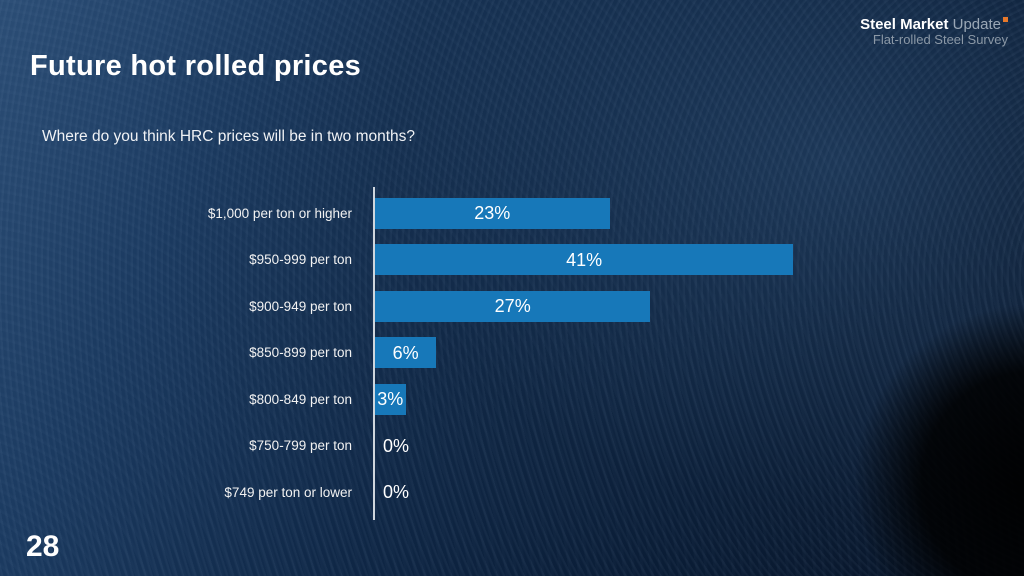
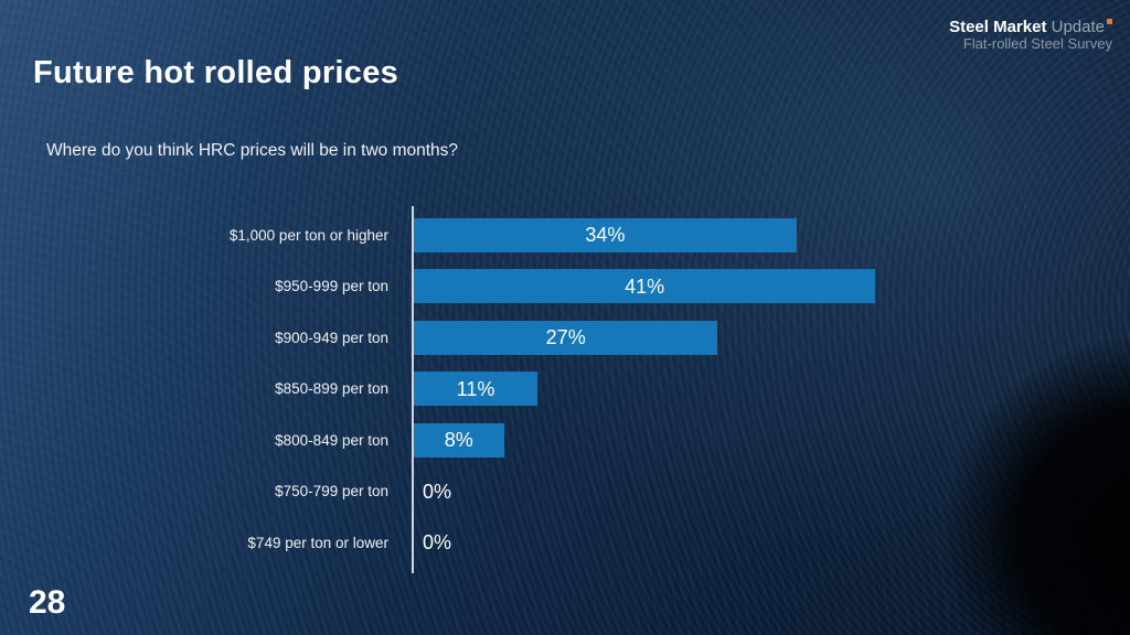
$1,000 per ton or higher: 23% -> 34%
$850-899 per ton: 6% -> 11%
$800-849 per ton: 3% -> 8%
